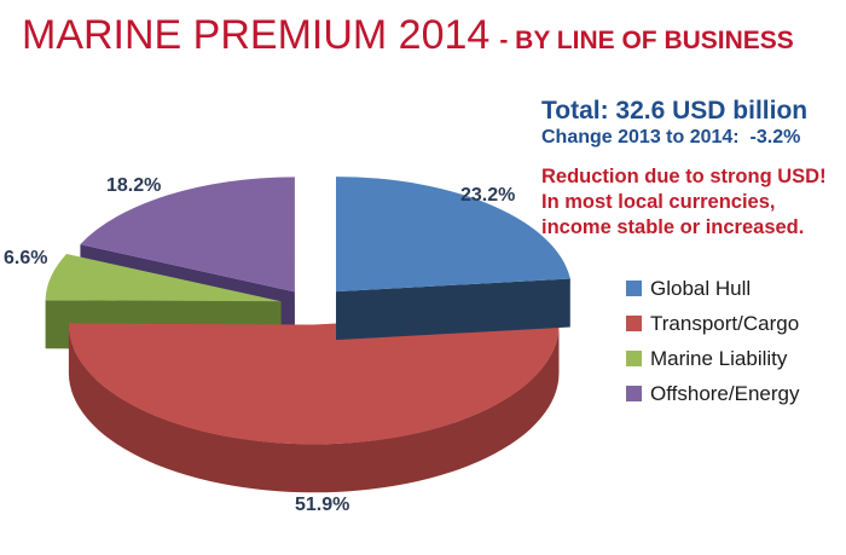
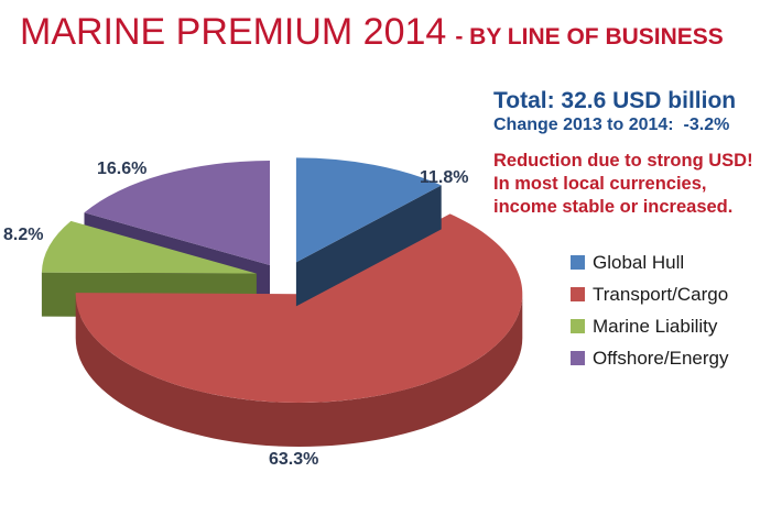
Global Hull: 23.2% -> 11.8%
Transport/Cargo: 51.9% -> 63.3%
Marine Liability: 6.6% -> 8.2%
Offshore/Energy: 18.2% -> 16.6%
